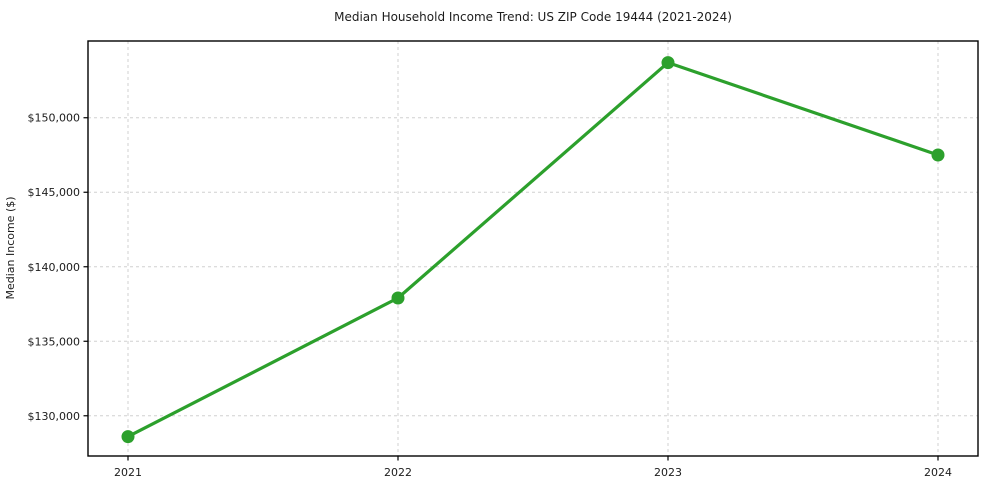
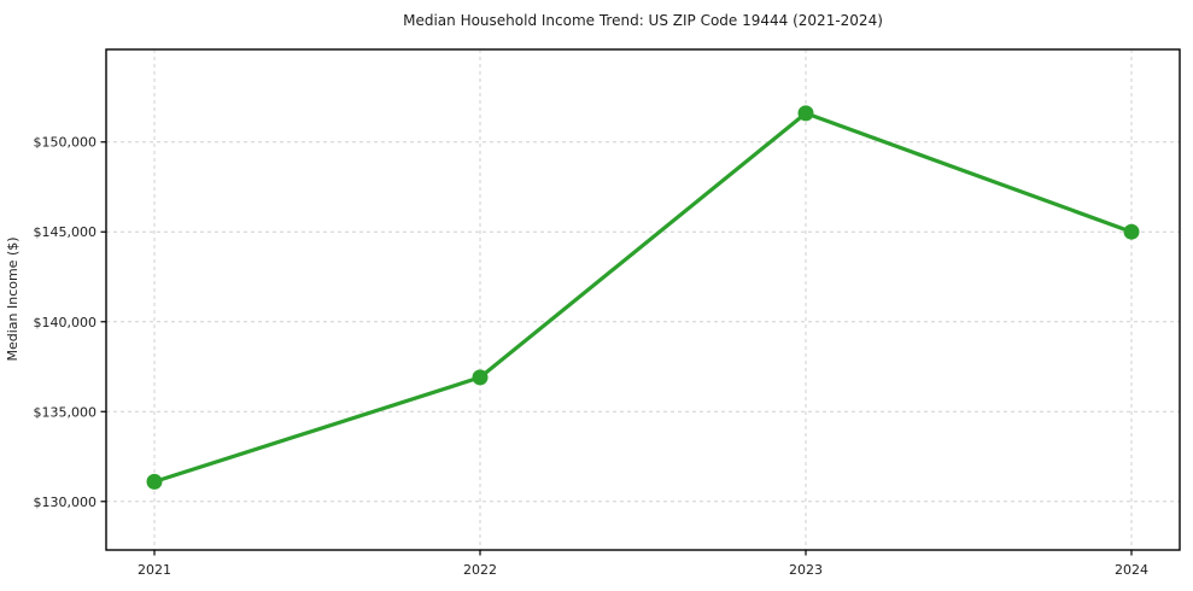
2021: $128600 -> $131100
2022: $137900 -> $136900
2023: $153700 -> $151600
2024: $147500 -> $145000
